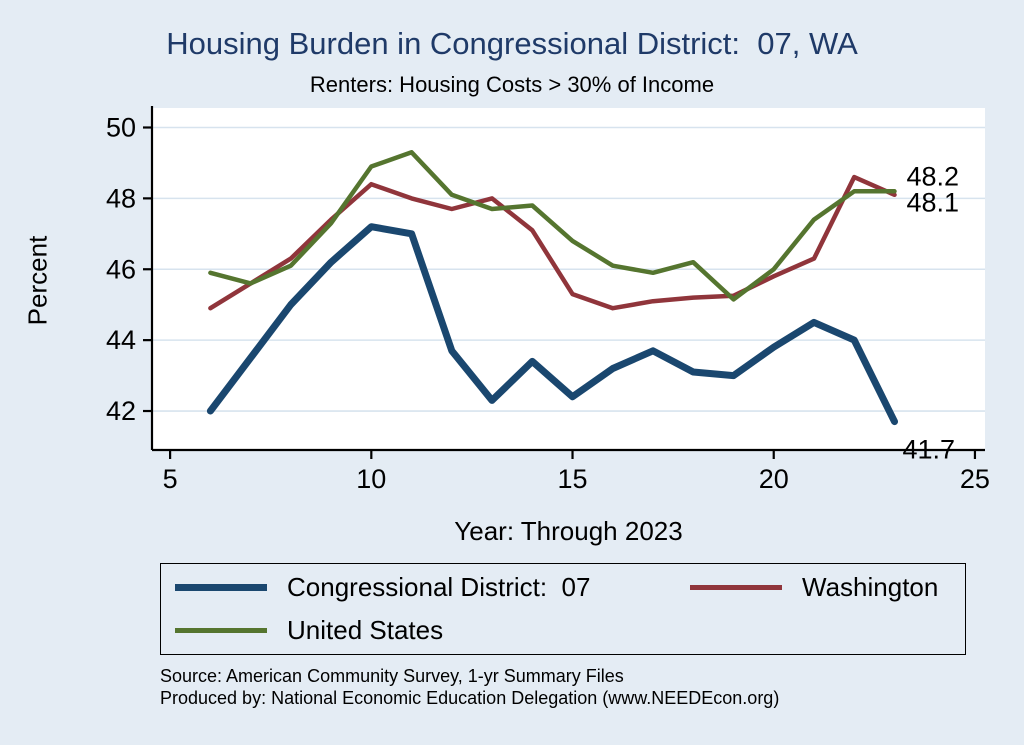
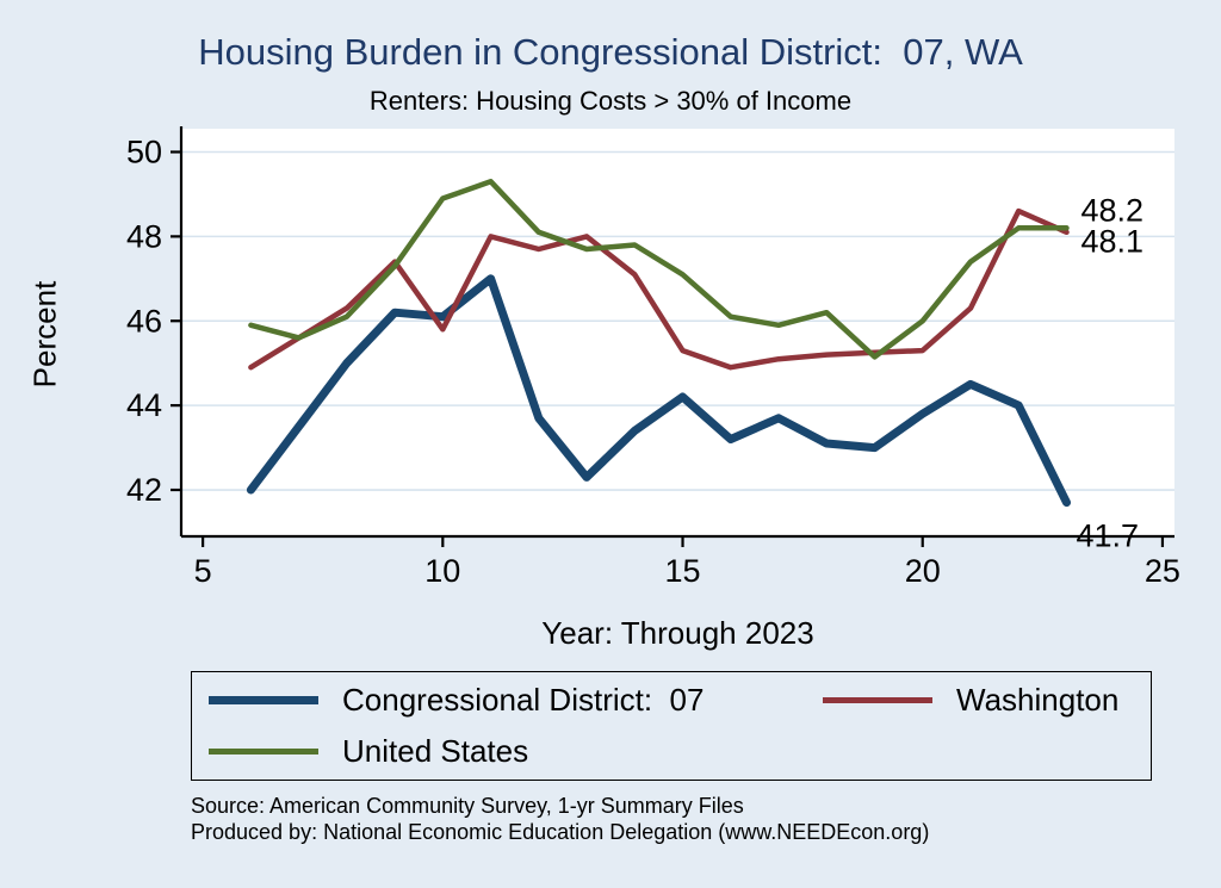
Congressional District: 07/10: 47.2 -> 46.1
Washington/10: 48.4 -> 45.8
Congressional District: 07/15: 42.4 -> 44.2
United States/15: 46.8 -> 47.1
Washington/20: 45.8 -> 45.3
